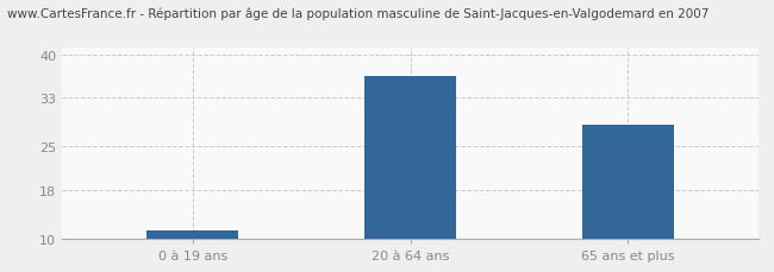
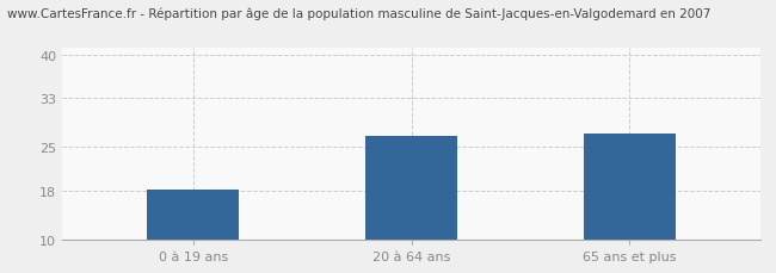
0 à 19 ans: 11.5 -> 18.2
20 à 64 ans: 36.5 -> 26.8
65 ans et plus: 28.5 -> 27.2
